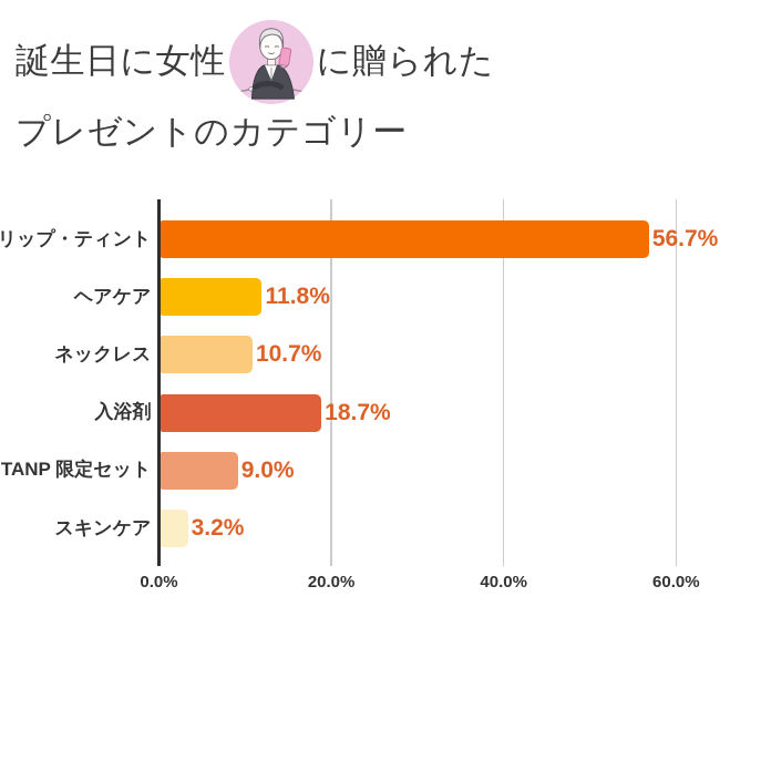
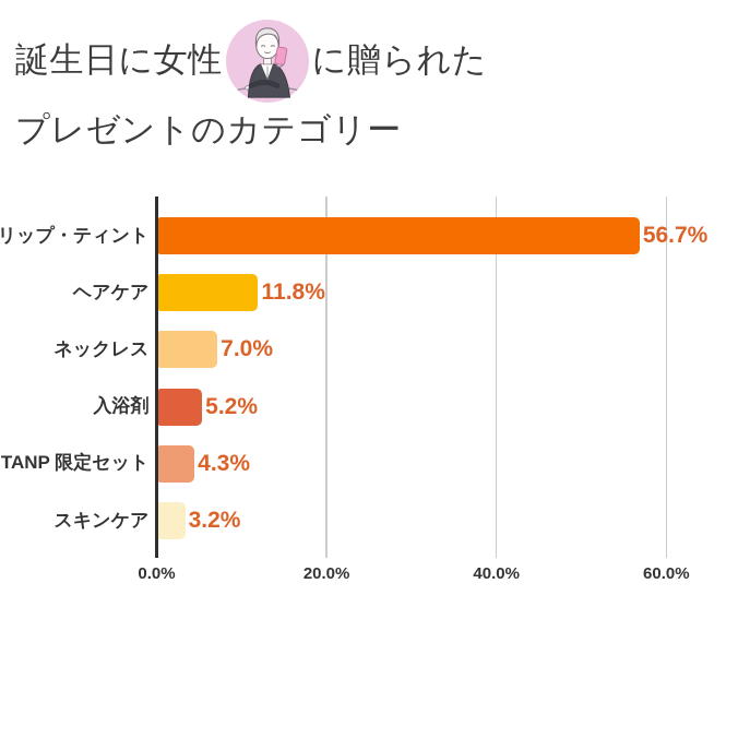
ネックレス: 10.7% -> 7.0%
入浴剤: 18.7% -> 5.2%
TANP 限定セット: 9.0% -> 4.3%
